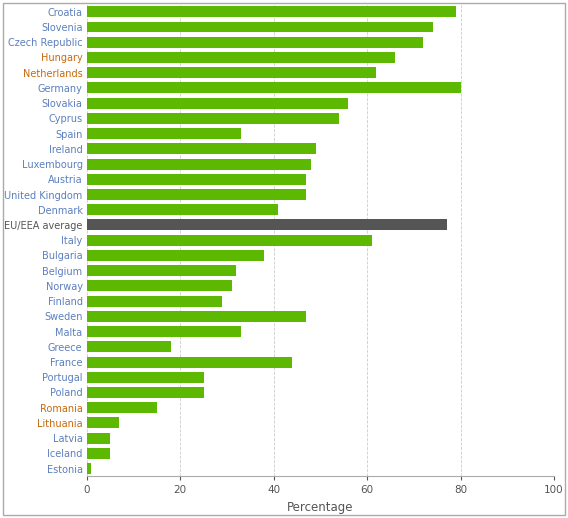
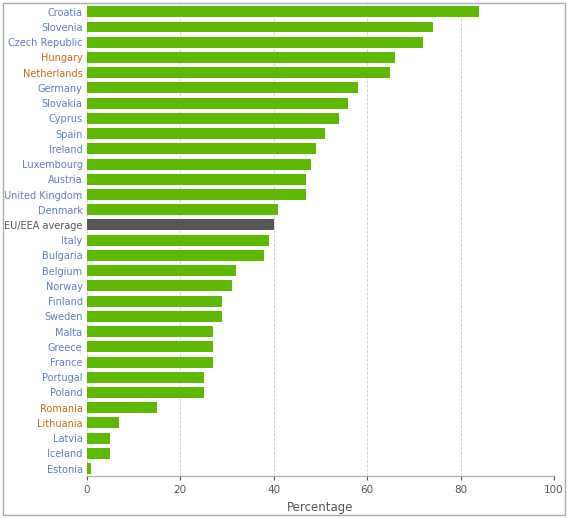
Croatia: 79 -> 84
Netherlands: 62 -> 65
Germany: 80 -> 58
Spain: 33 -> 51
EU/EEA average: 77 -> 40
Italy: 61 -> 39
Sweden: 47 -> 29
Malta: 33 -> 27
Greece: 18 -> 27
France: 44 -> 27
